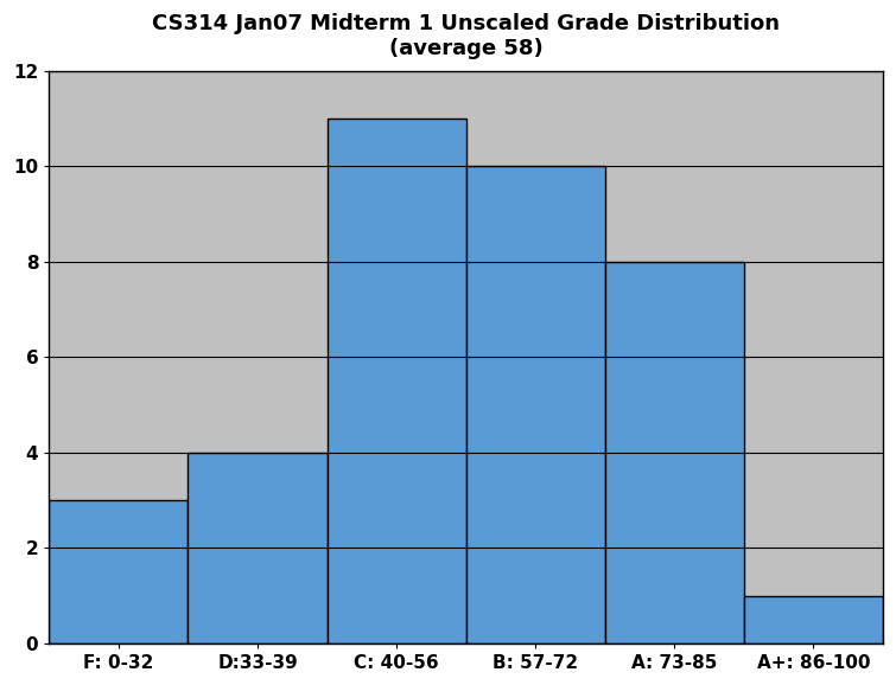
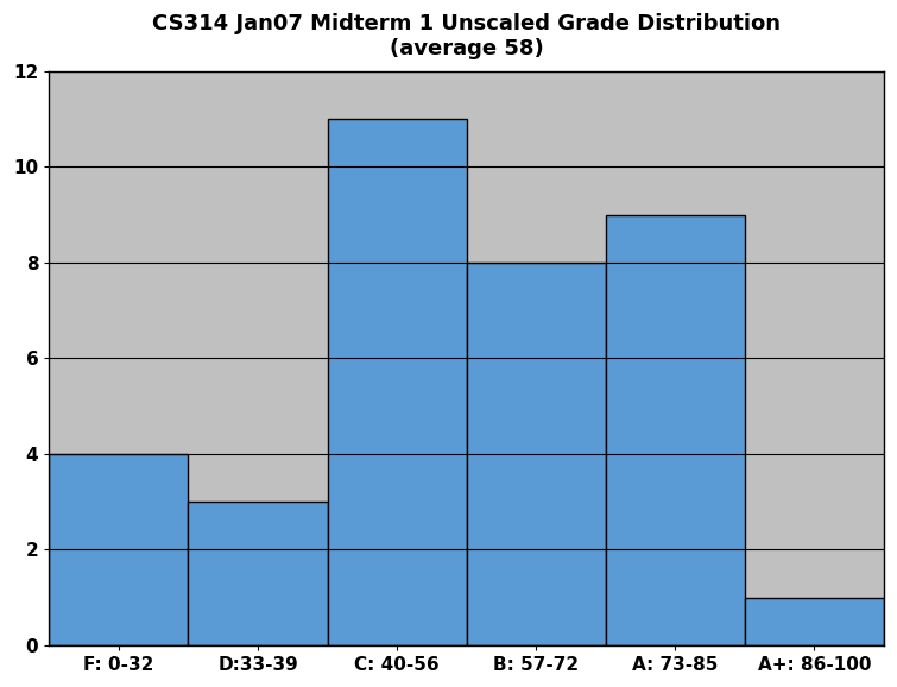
F: 0-32: 3 -> 4
D:33-39: 4 -> 3
B: 57-72: 10 -> 8
A: 73-85: 8 -> 9
